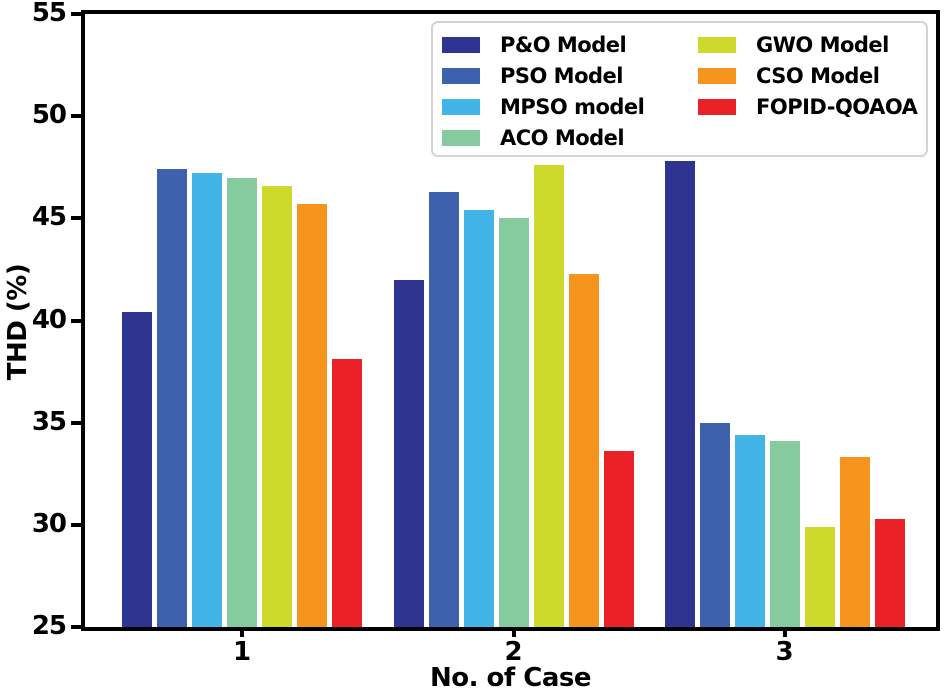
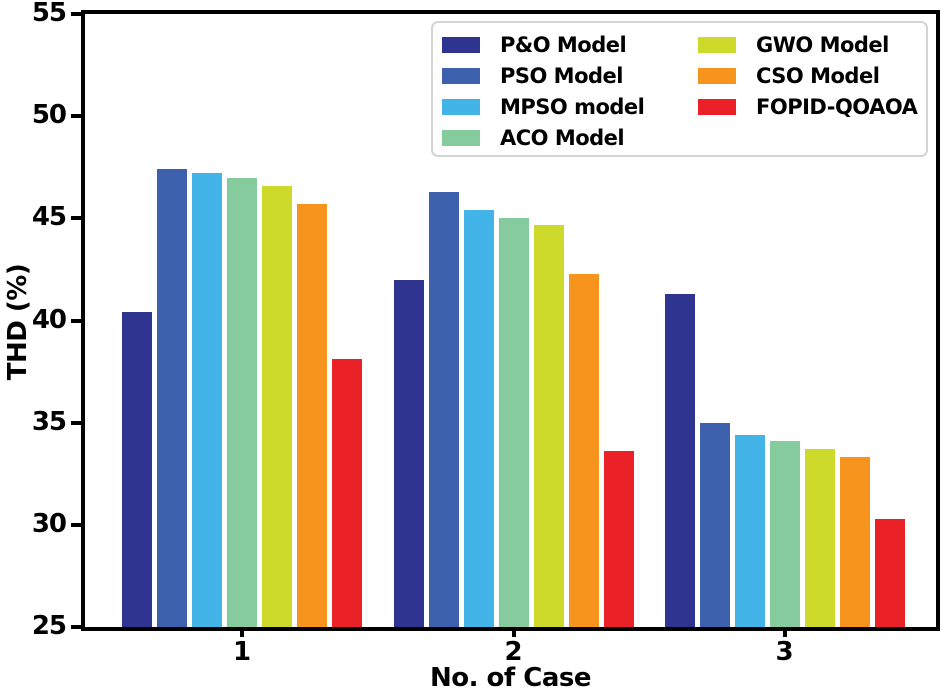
GWO Model/2: 47.6 -> 44.7
P&O Model/3: 47.8 -> 41.3
GWO Model/3: 29.9 -> 33.7
